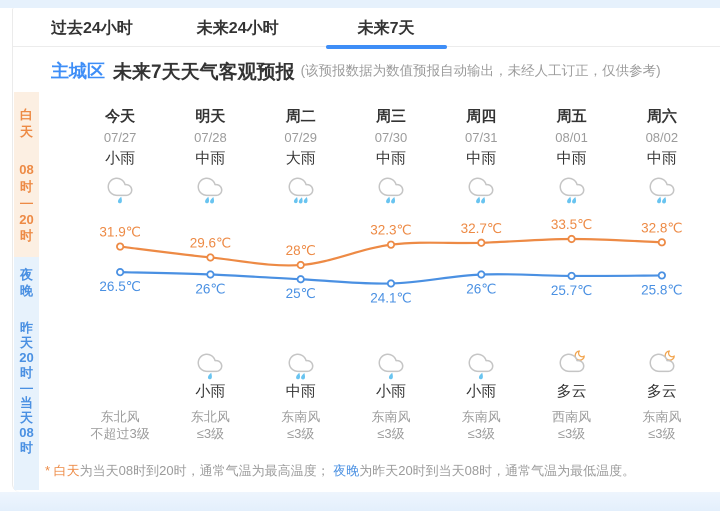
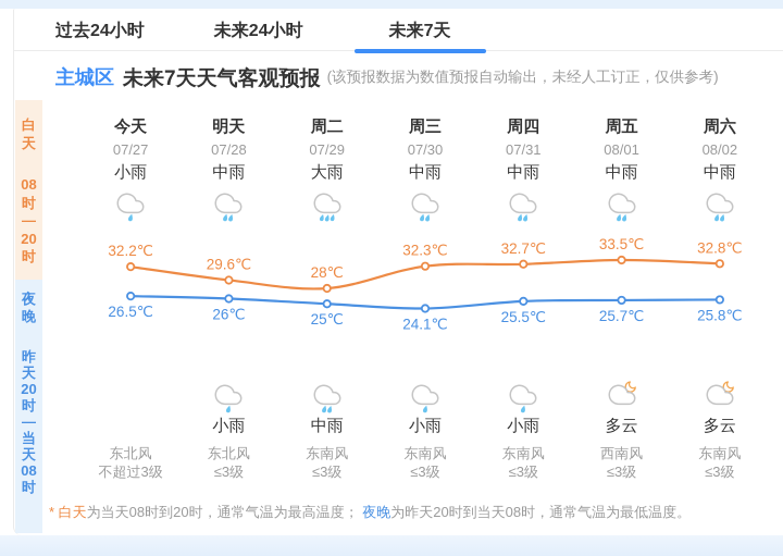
白天/今天 07/27: 31.9 -> 32.2
夜晚/周四 07/31: 26 -> 25.5
